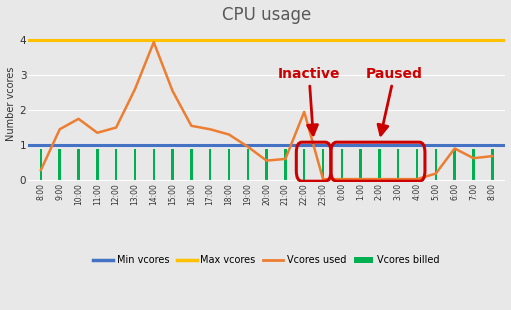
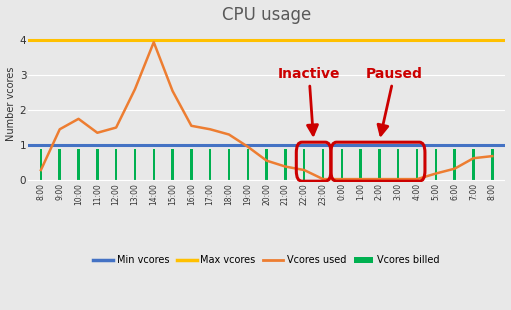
Vcores used/21:00: 0.60 -> 0.38
Vcores used/22:00: 1.95 -> 0.28
Vcores used/6:00: 0.90 -> 0.32
